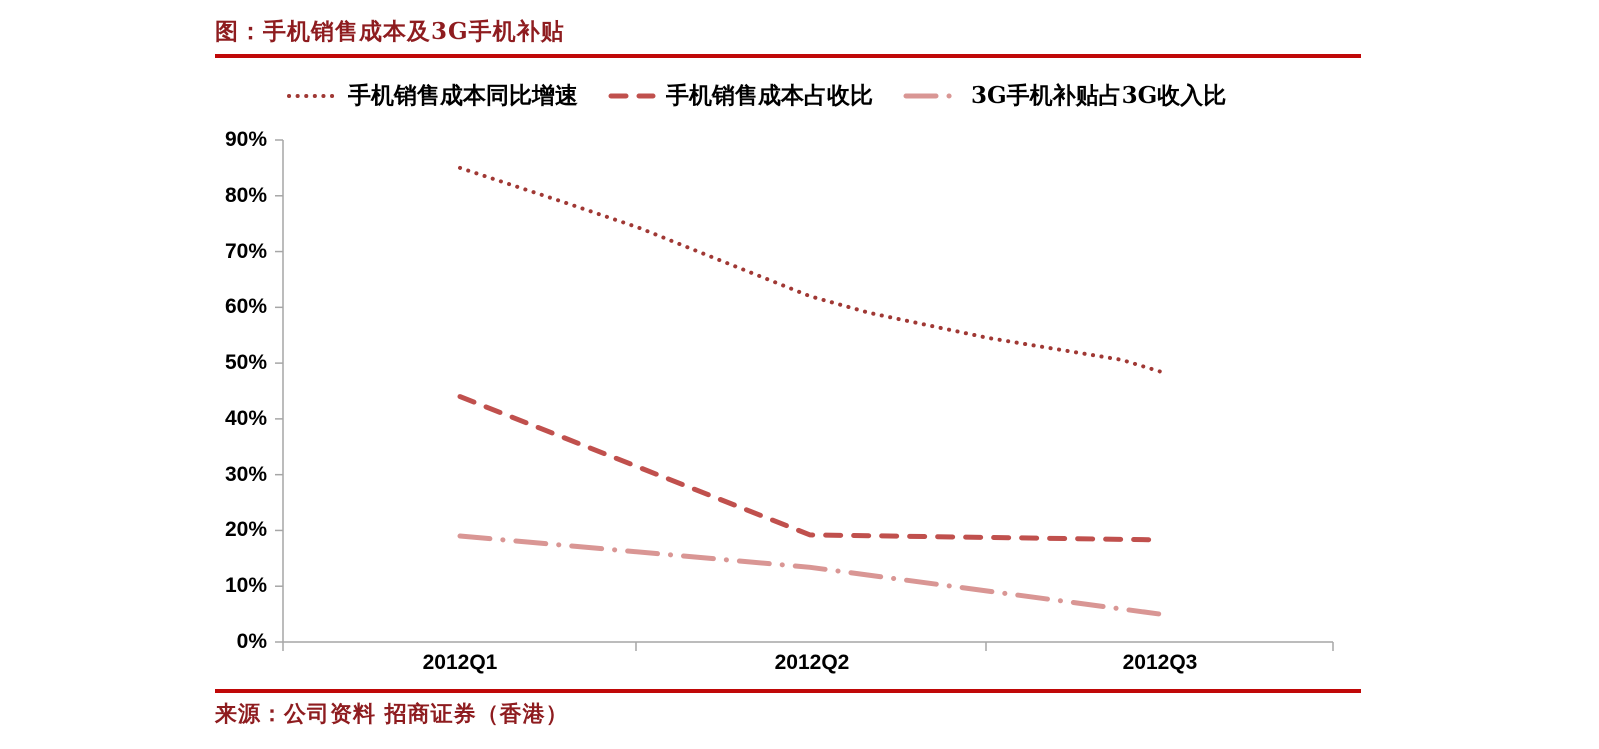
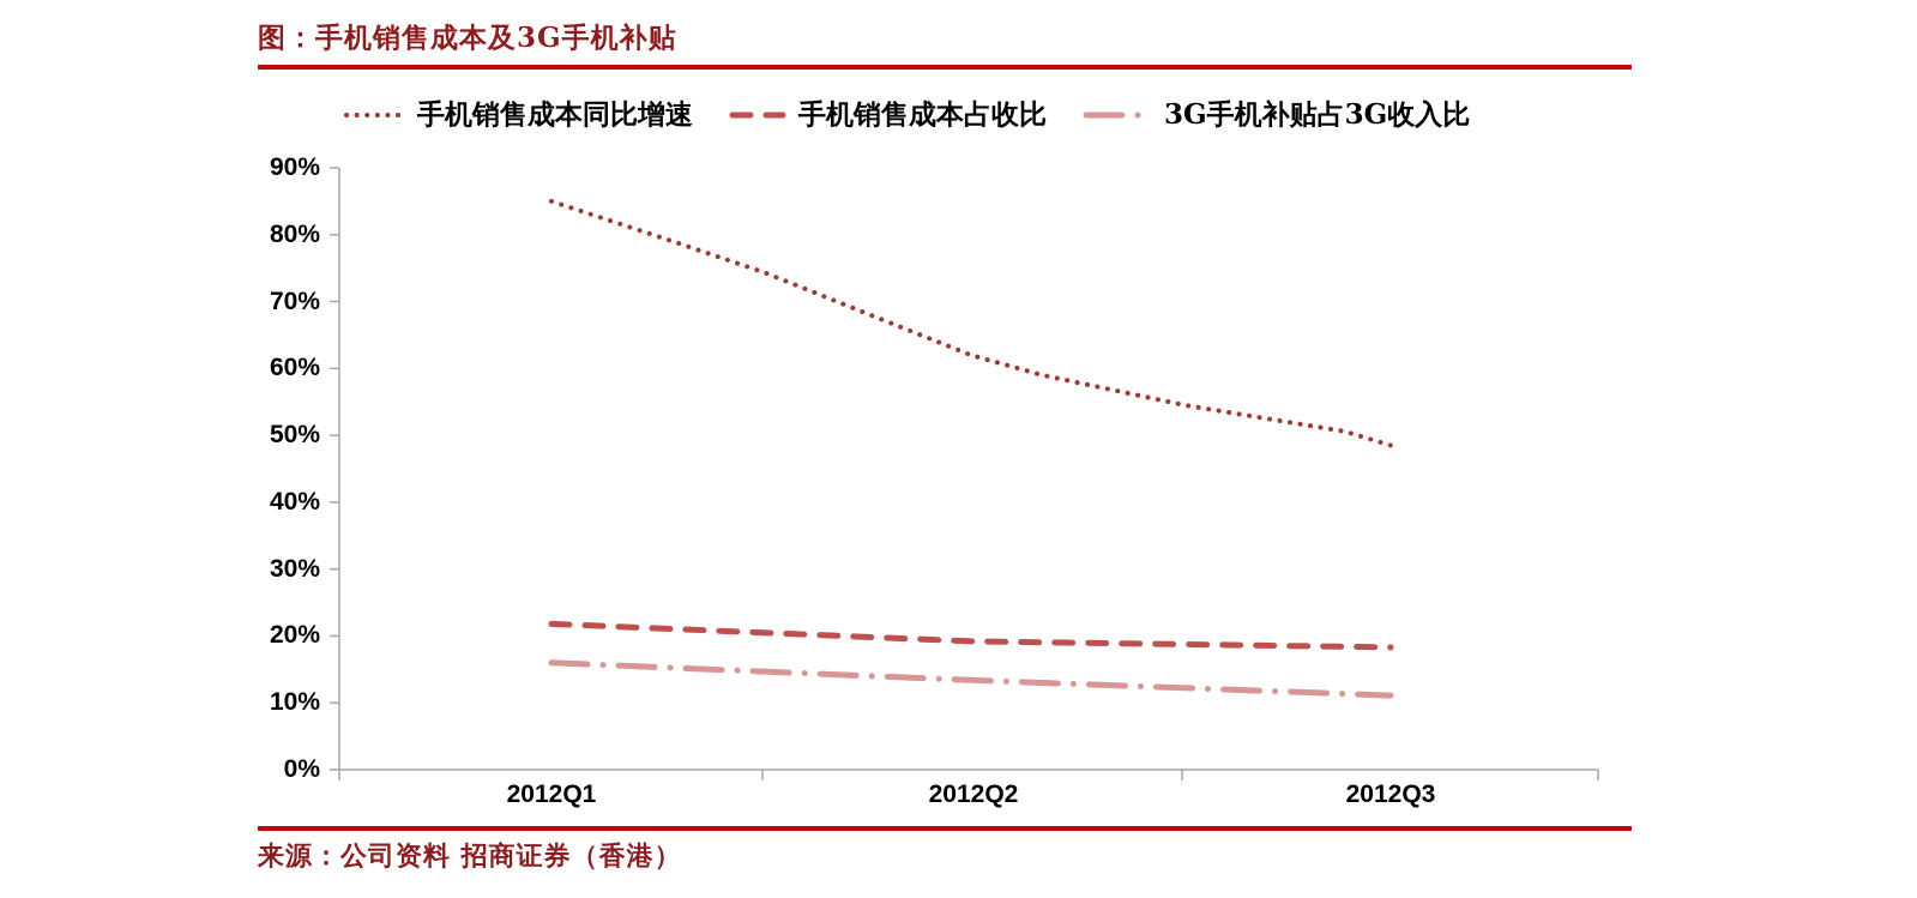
手机销售成本占收比/2012Q1: 44% -> 22%
3G手机补贴占3G收入比/2012Q1: 19% -> 16%
3G手机补贴占3G收入比/2012Q3: 5% -> 11%
